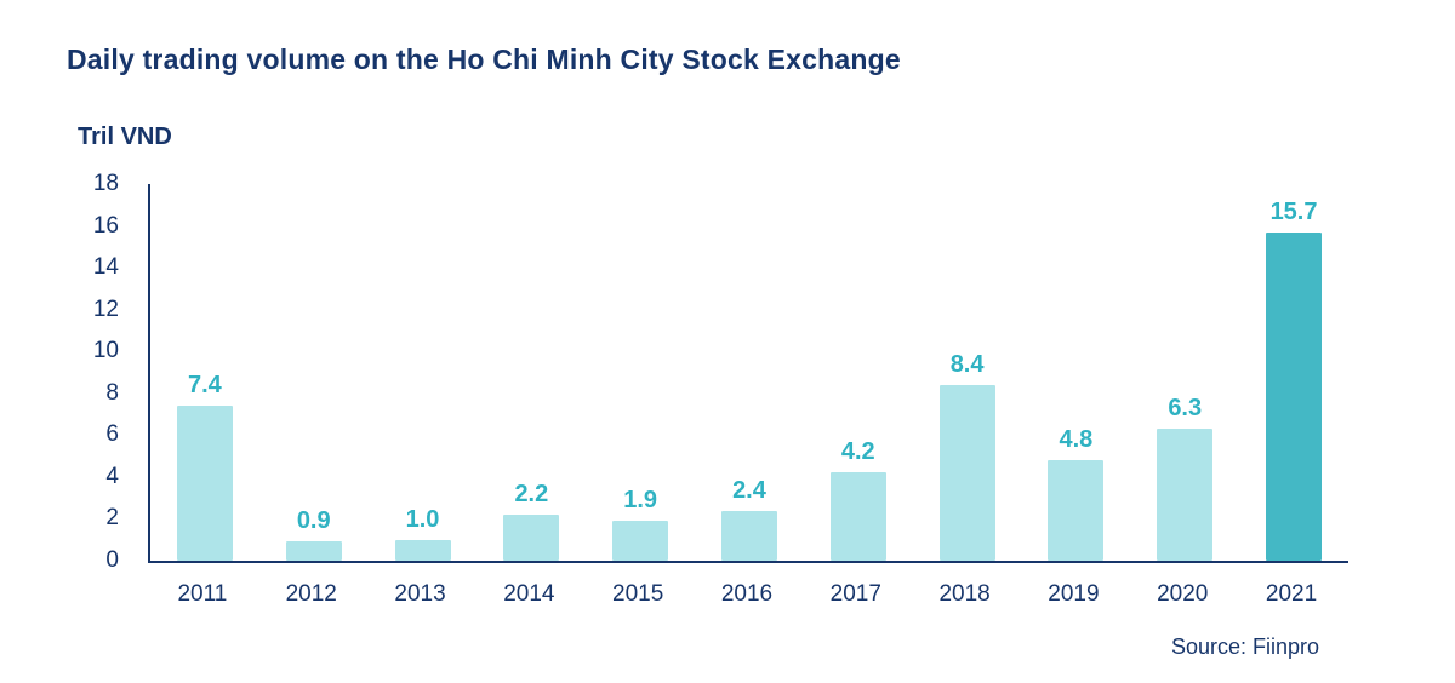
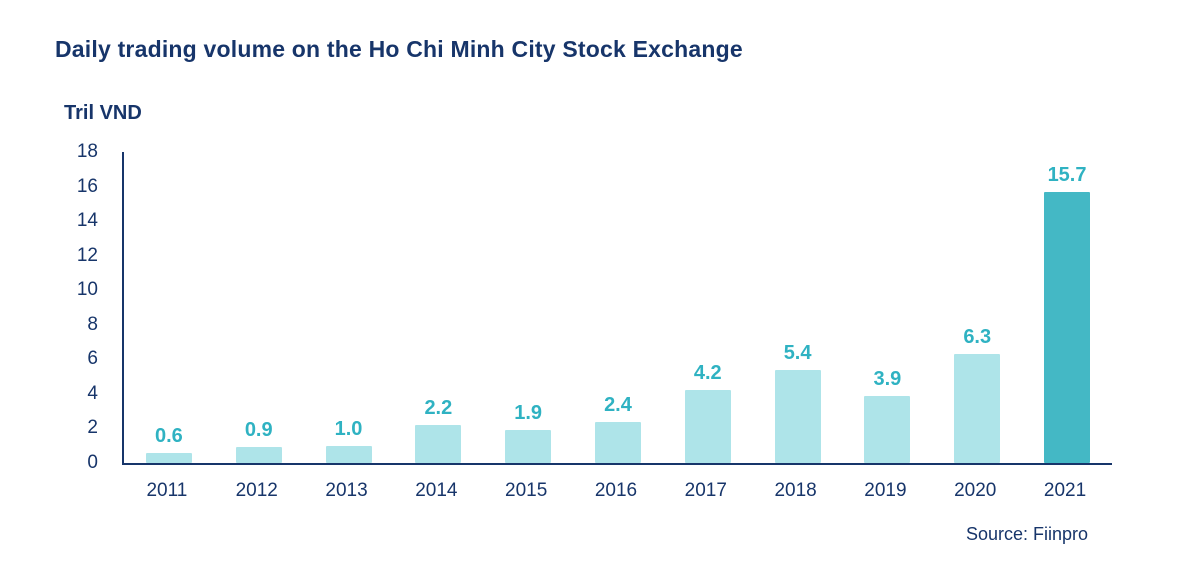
2011: 7.4 -> 0.6
2018: 8.4 -> 5.4
2019: 4.8 -> 3.9
